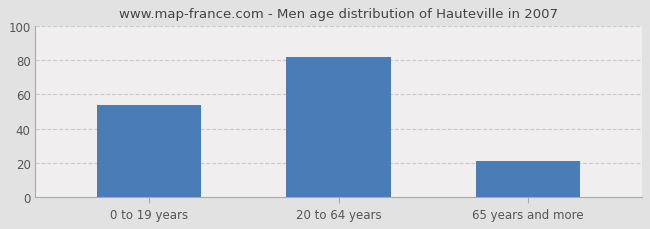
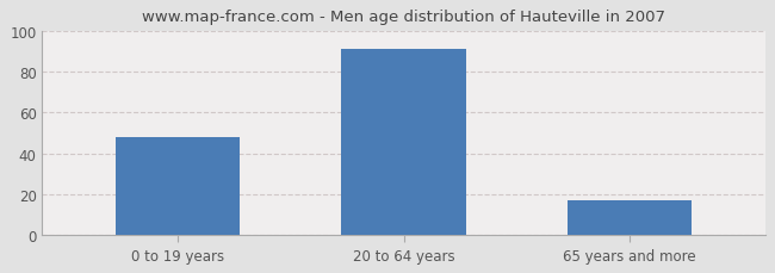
0 to 19 years: 54 -> 48
20 to 64 years: 82 -> 91
65 years and more: 21 -> 17
